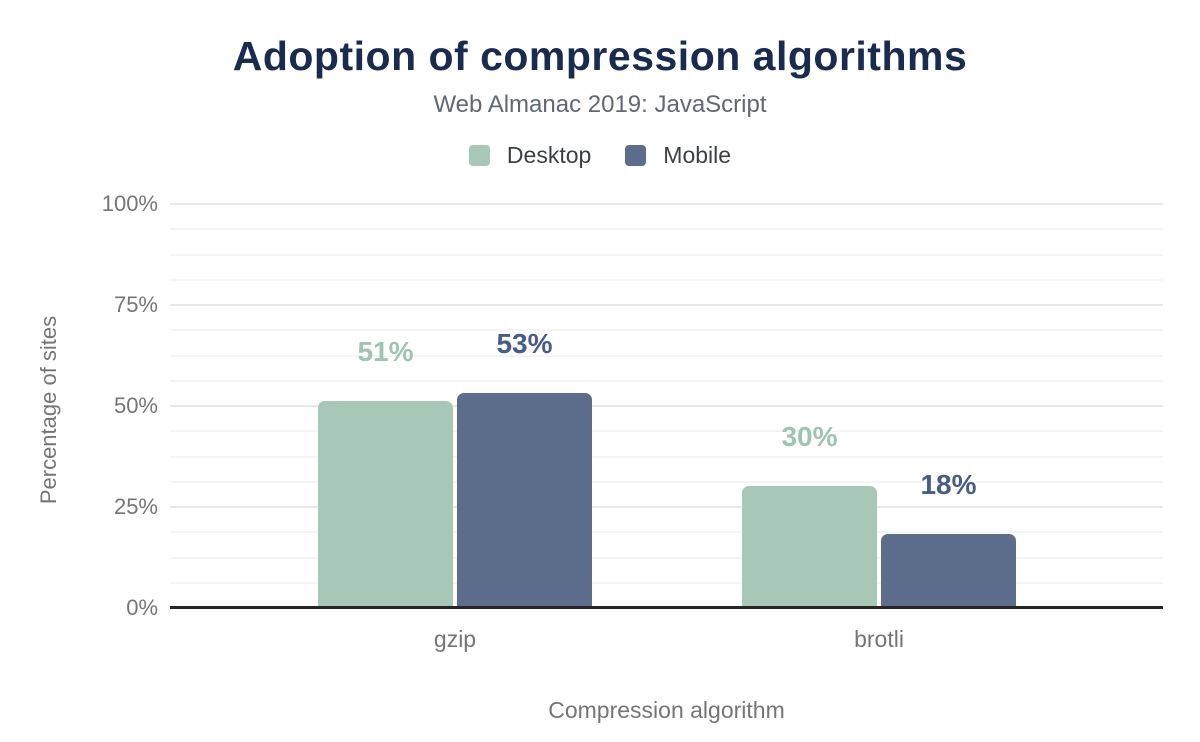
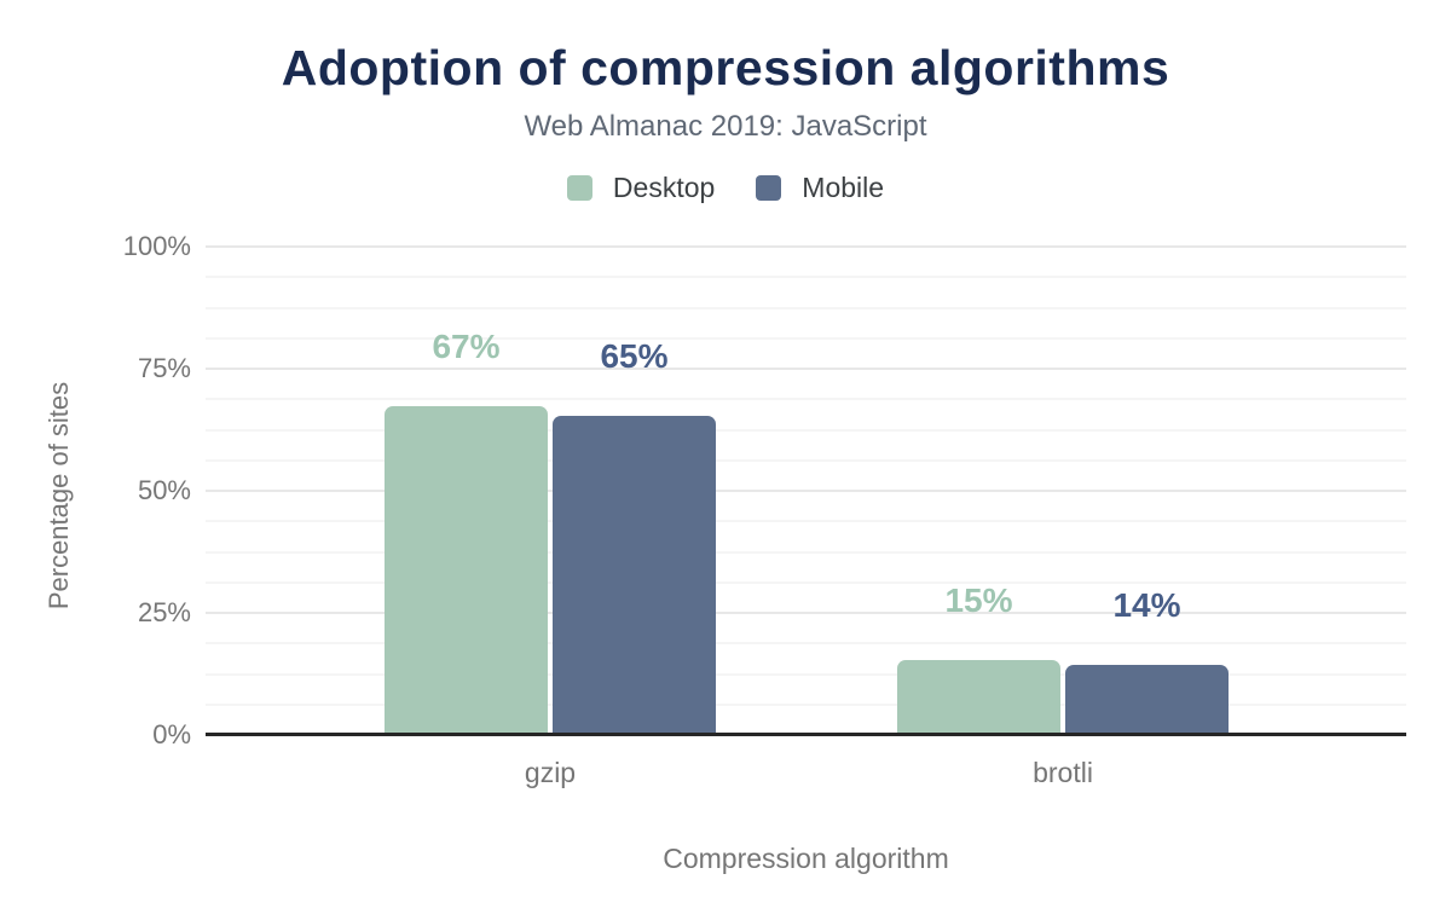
Desktop/gzip: 51% -> 67%
Mobile/gzip: 53% -> 65%
Desktop/brotli: 30% -> 15%
Mobile/brotli: 18% -> 14%
